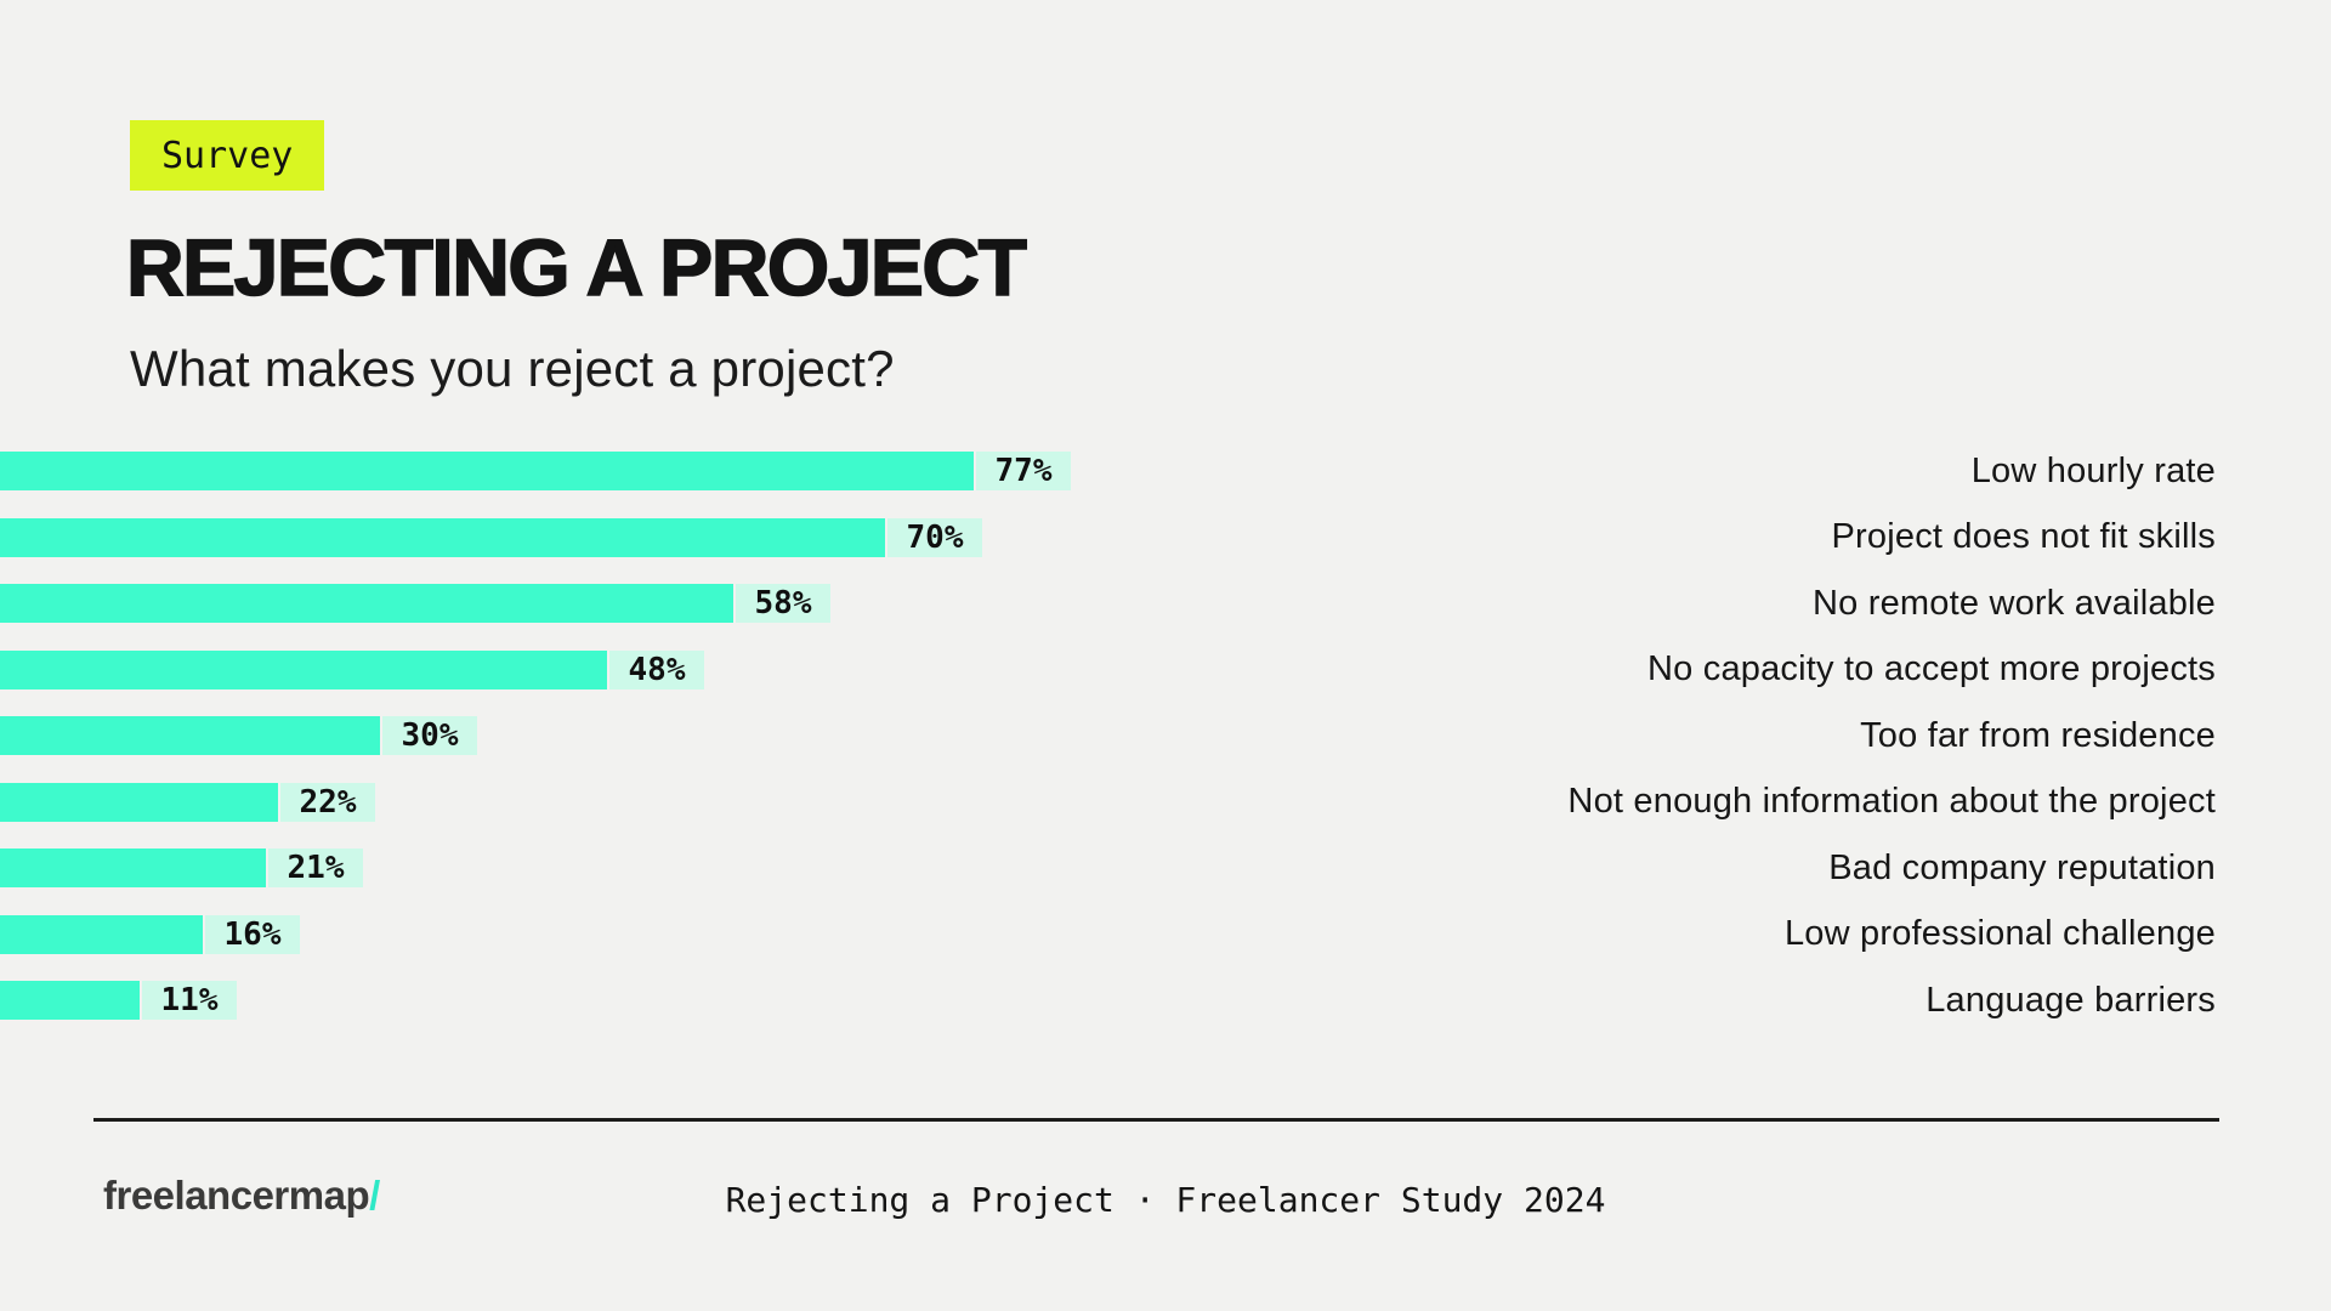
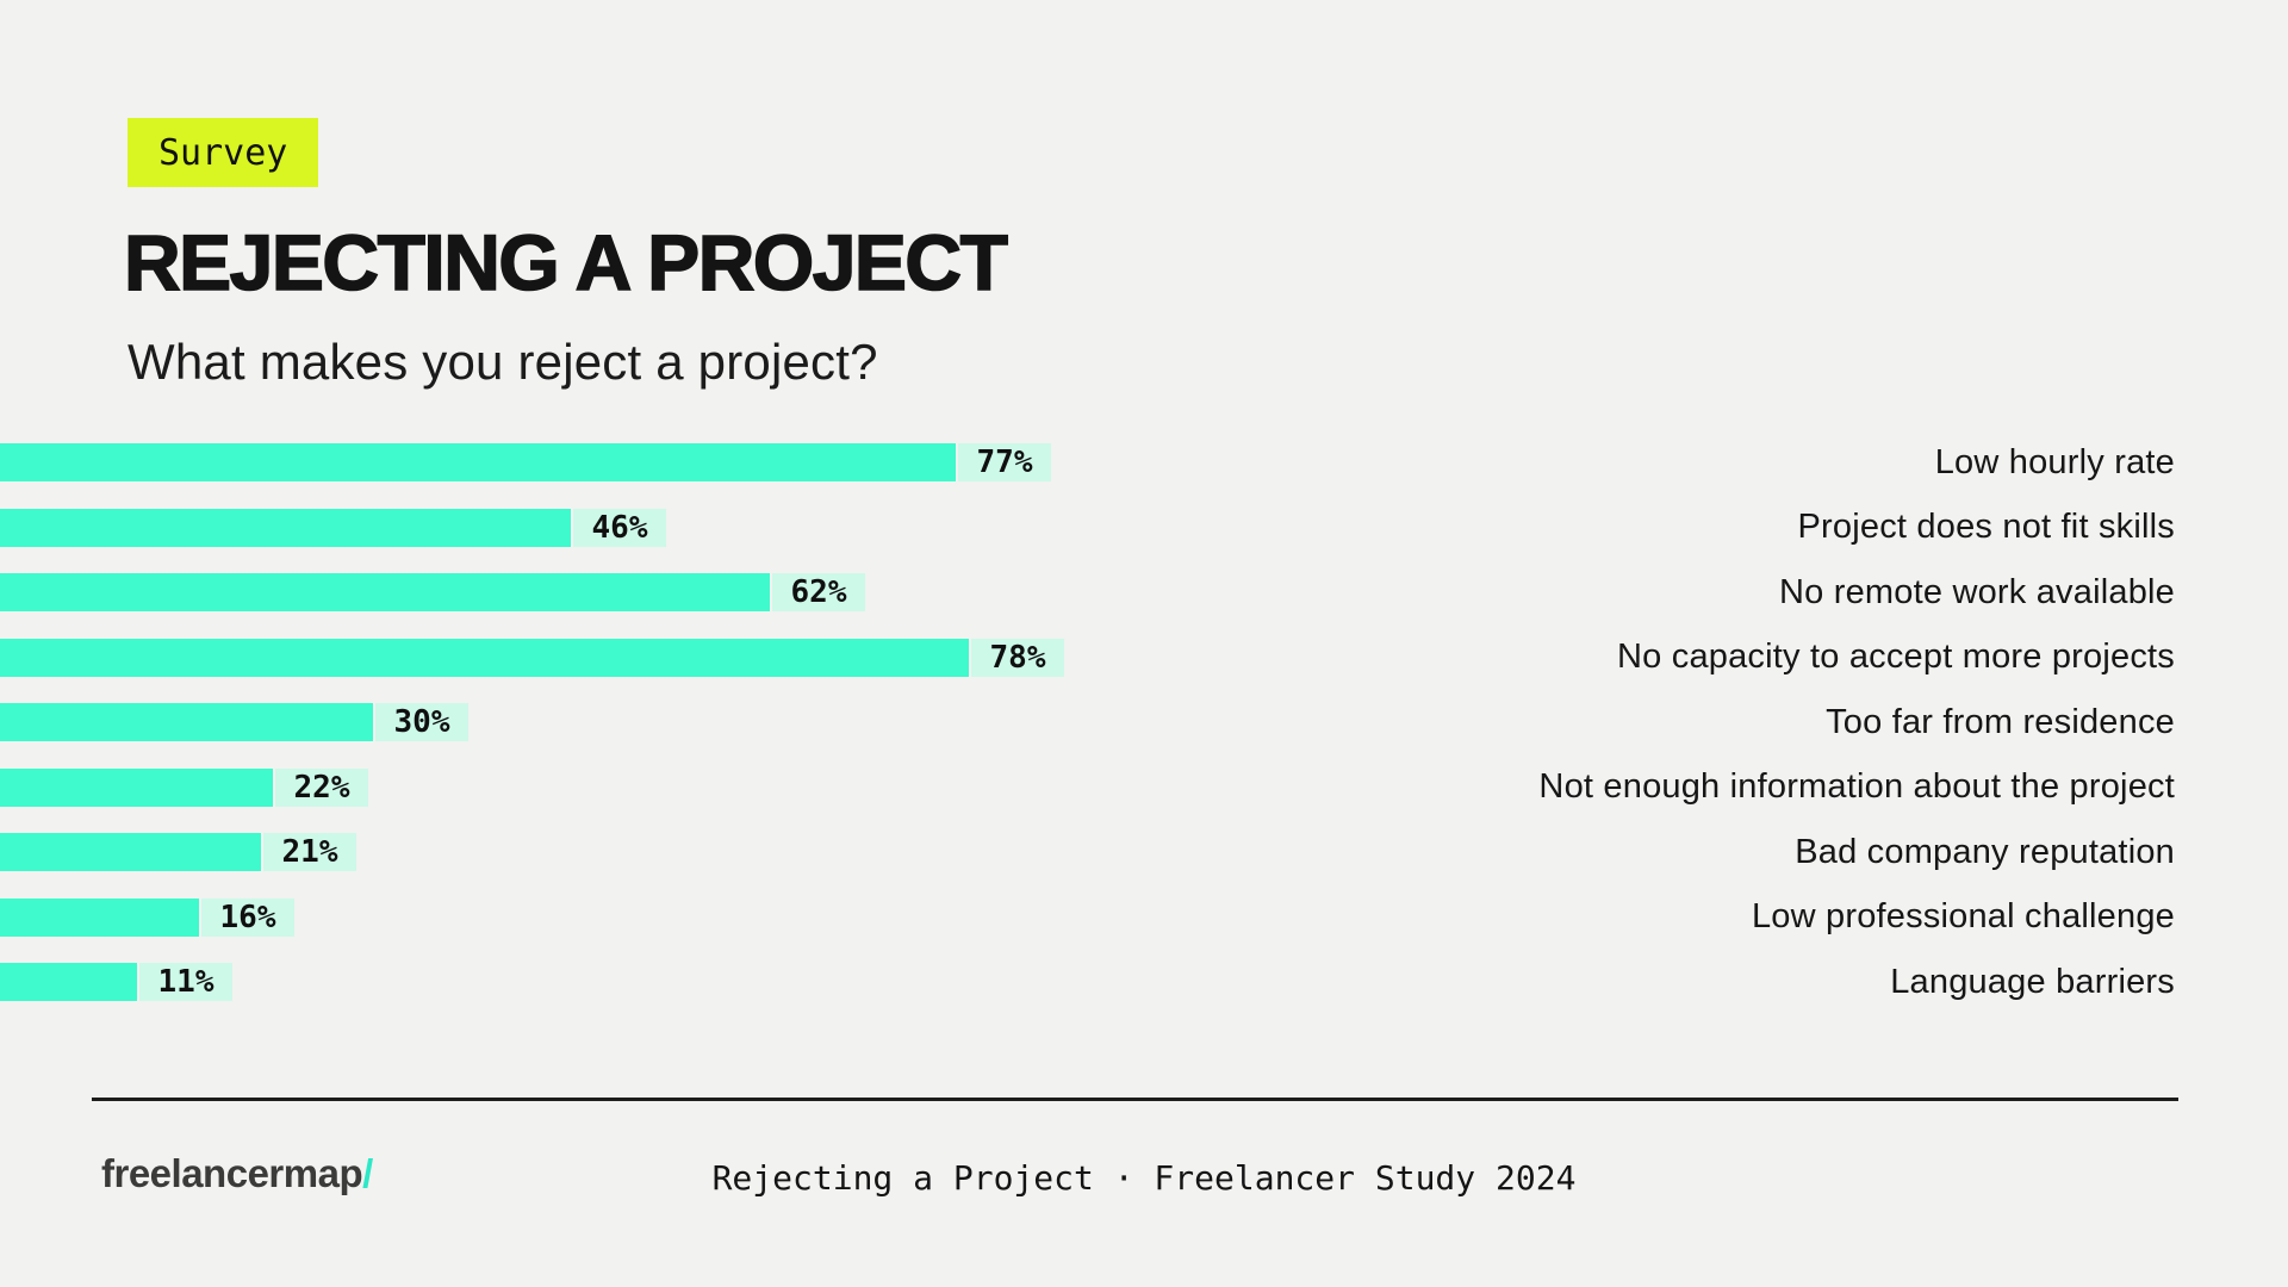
Project does not fit skills: 70% -> 46%
No remote work available: 58% -> 62%
No capacity to accept more projects: 48% -> 78%
